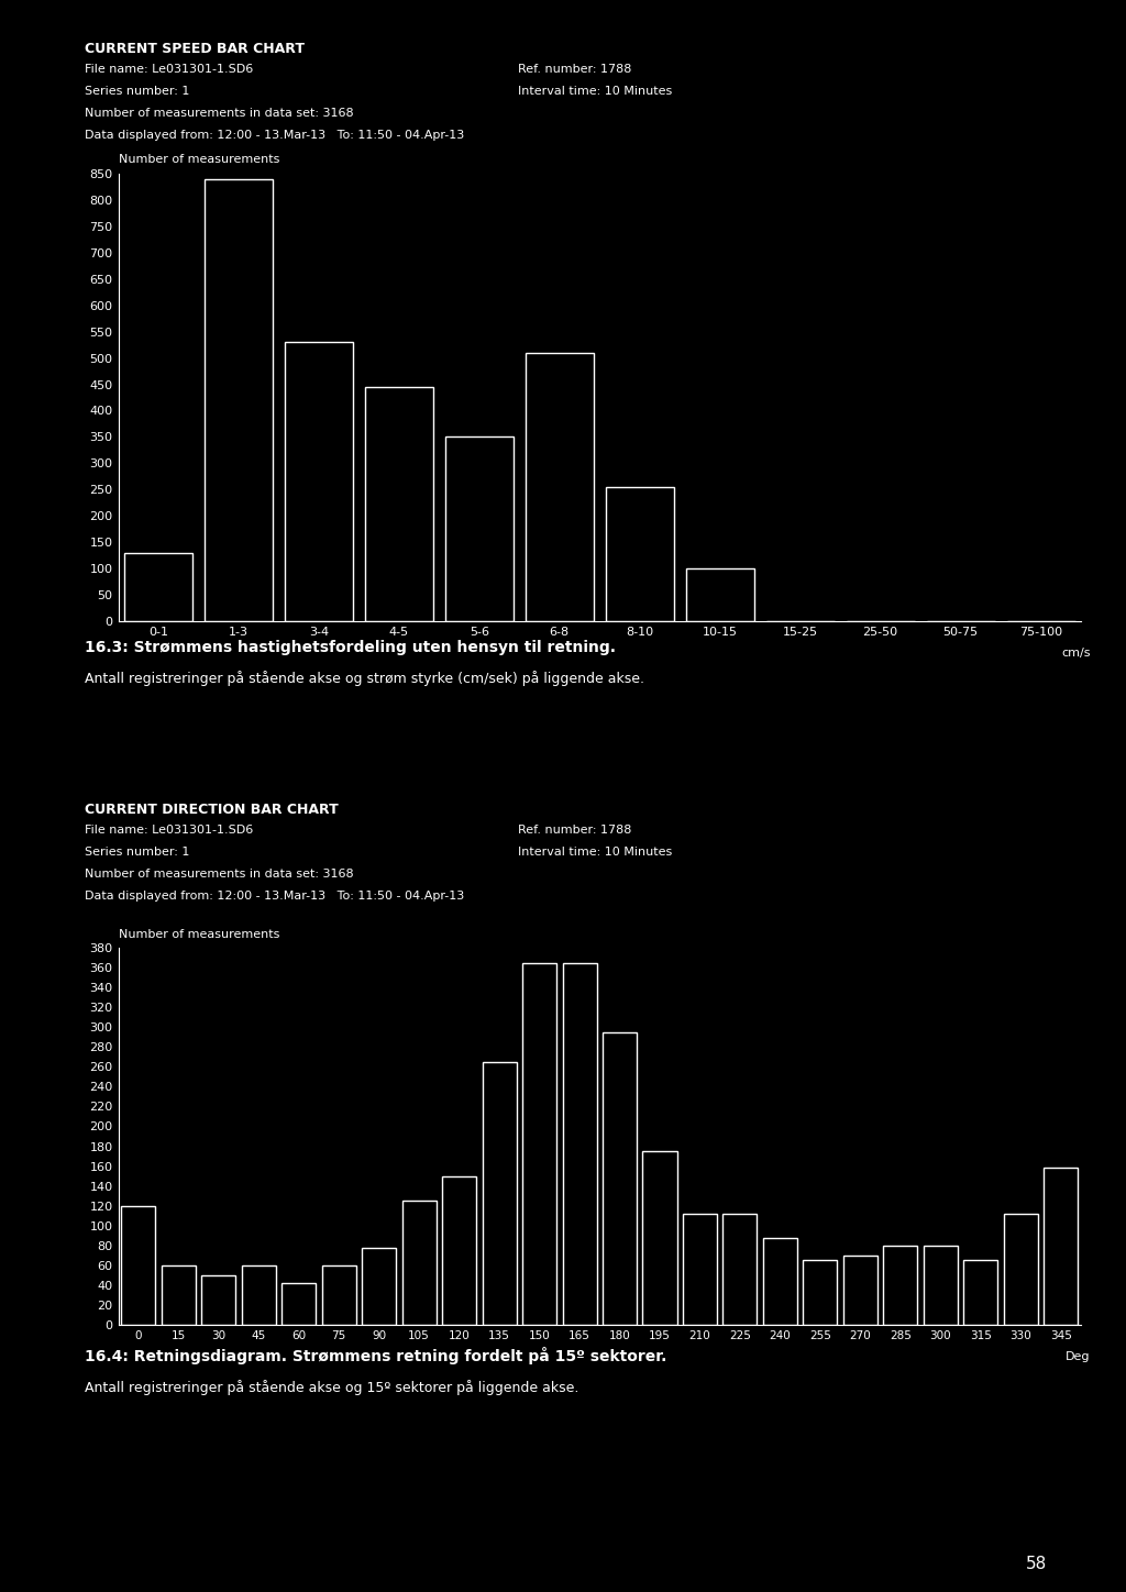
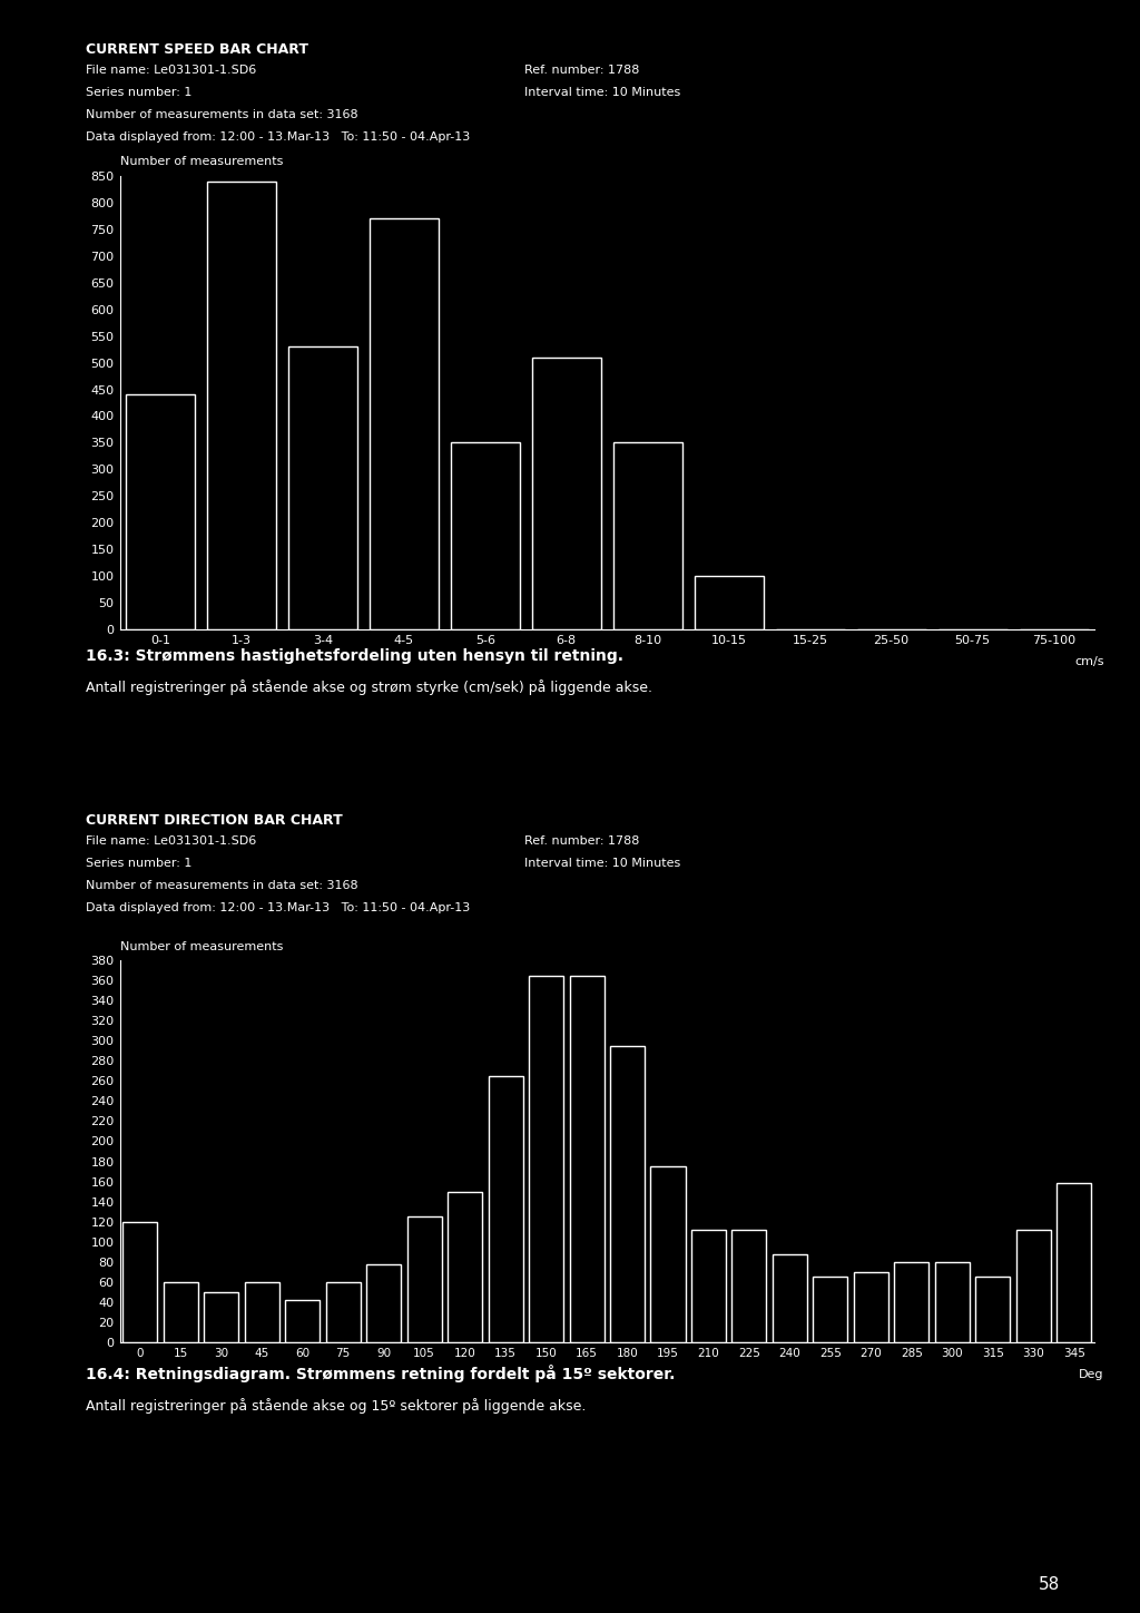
0-1: 130 -> 440
4-5: 445 -> 770
8-10: 255 -> 350
